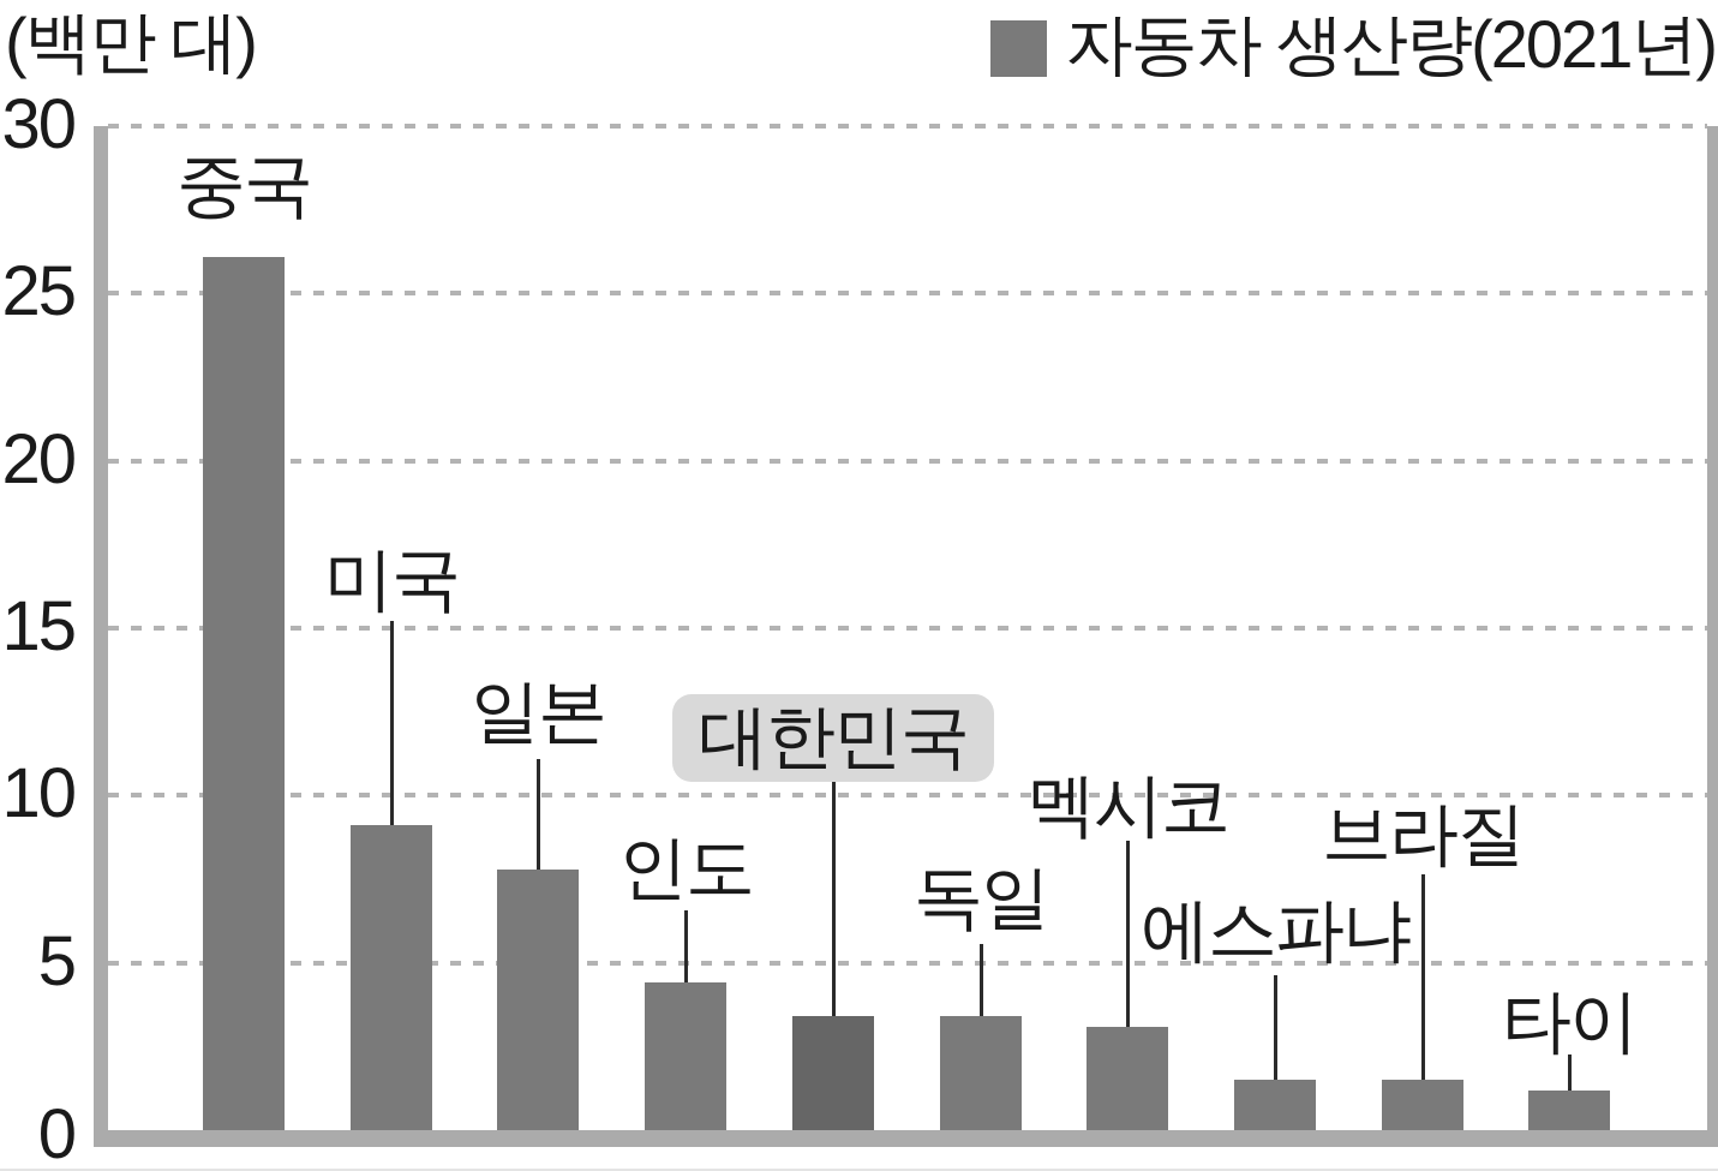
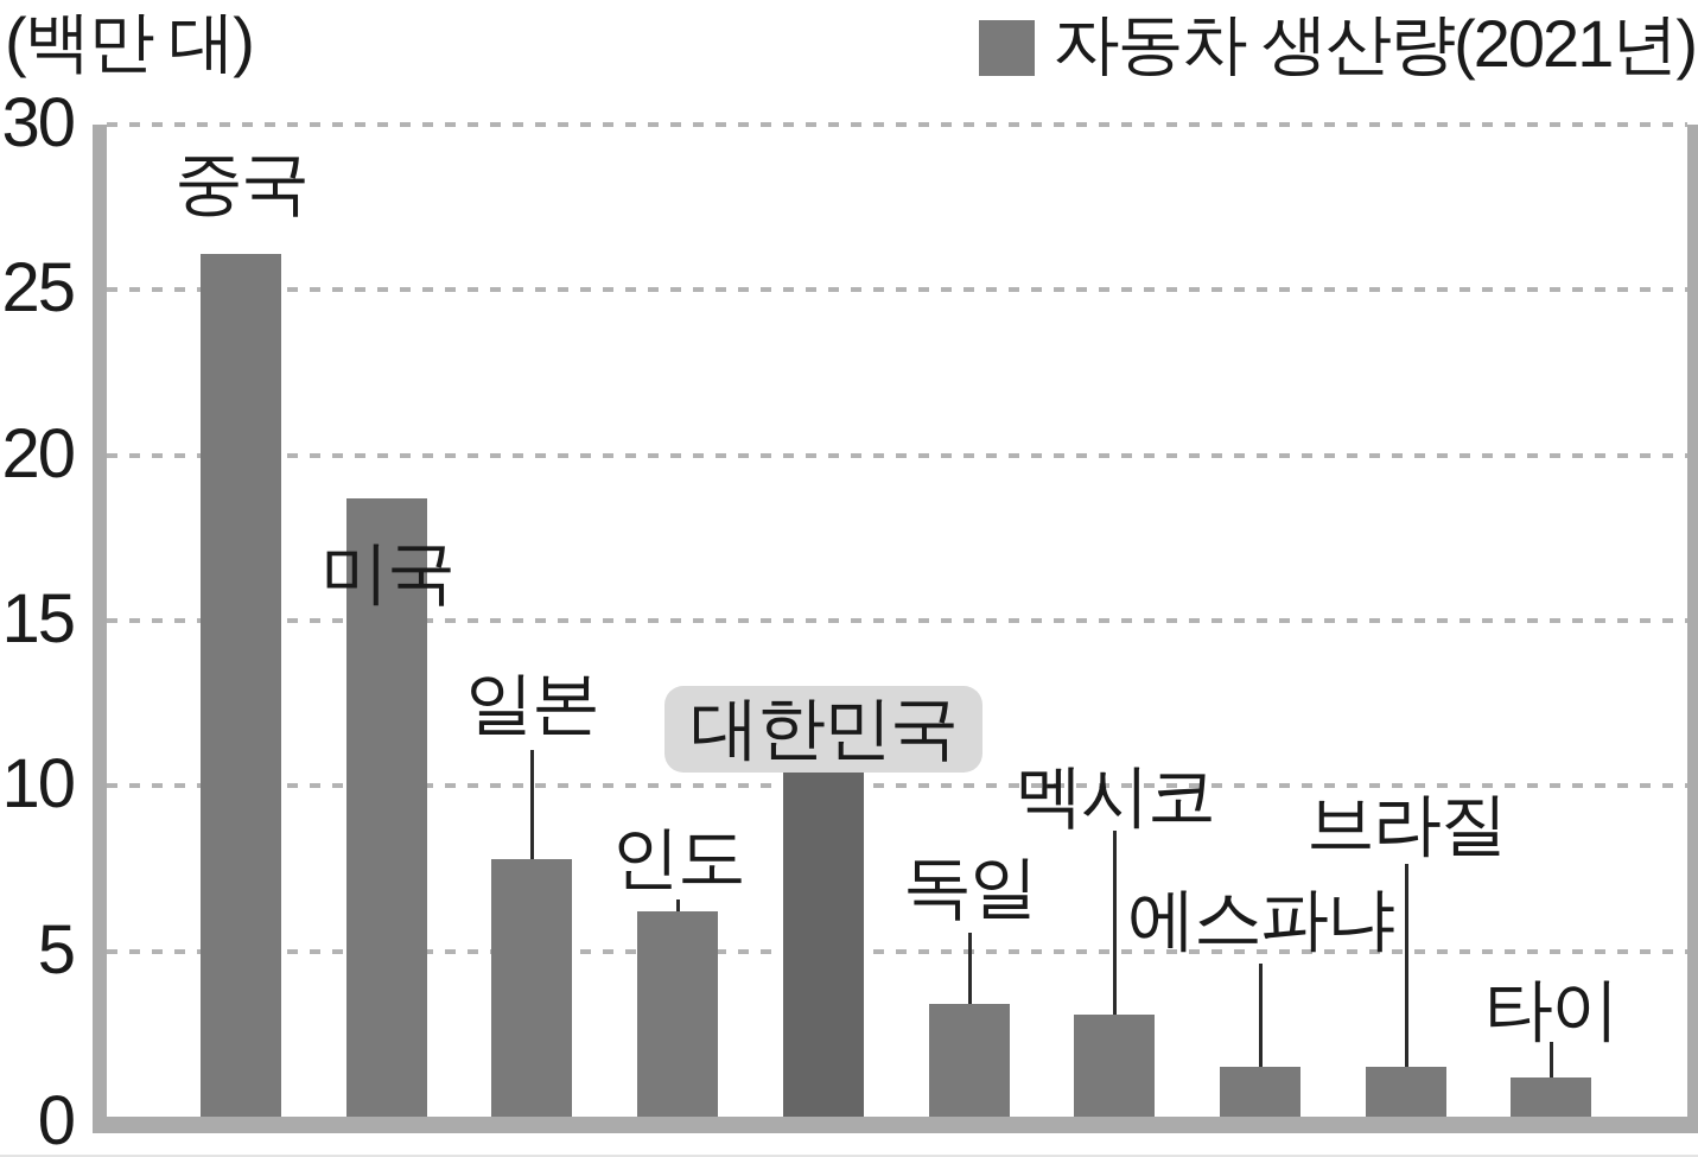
미국: 9.1 -> 18.7
인도: 4.4 -> 6.2
대한민국: 3.4 -> 10.6
